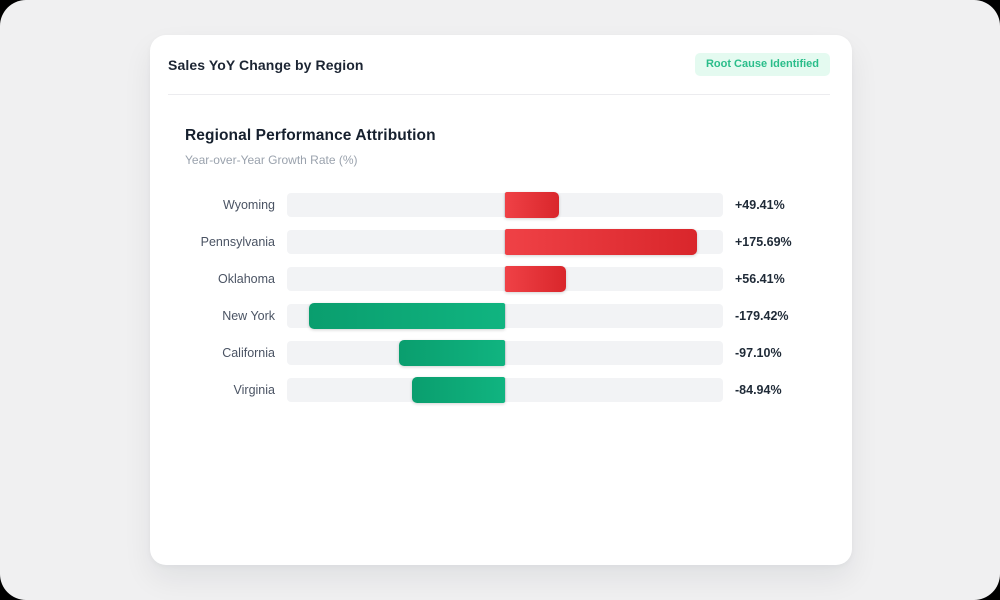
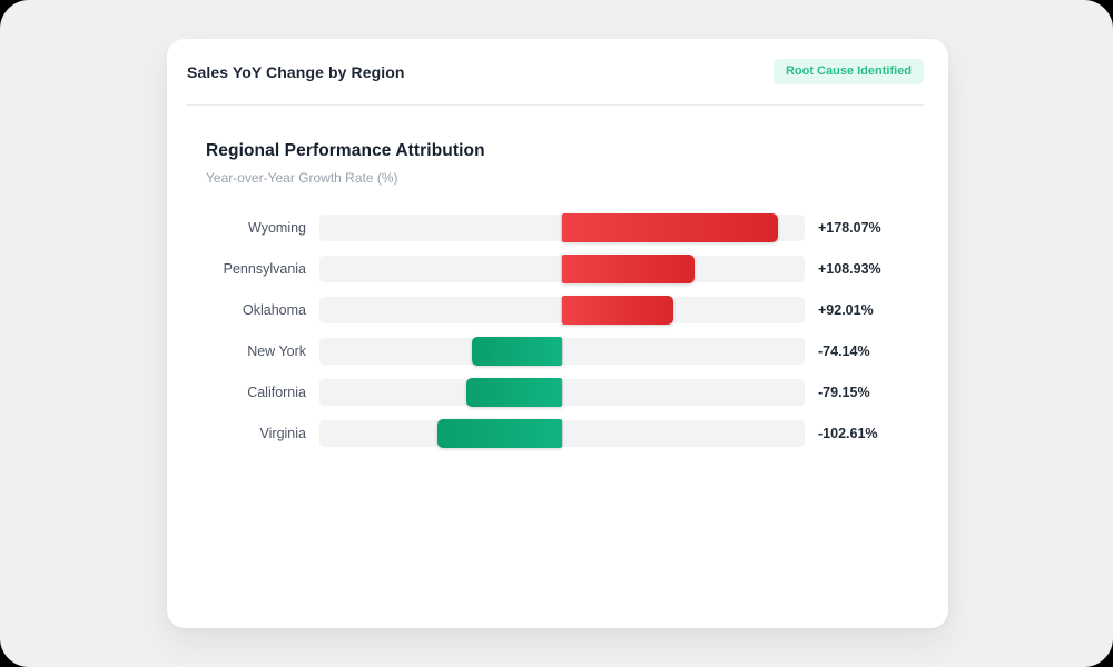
Wyoming: +49.41% -> +178.07%
Pennsylvania: +175.69% -> +108.93%
Oklahoma: +56.41% -> +92.01%
New York: -179.42% -> -74.14%
California: -97.10% -> -79.15%
Virginia: -84.94% -> -102.61%
